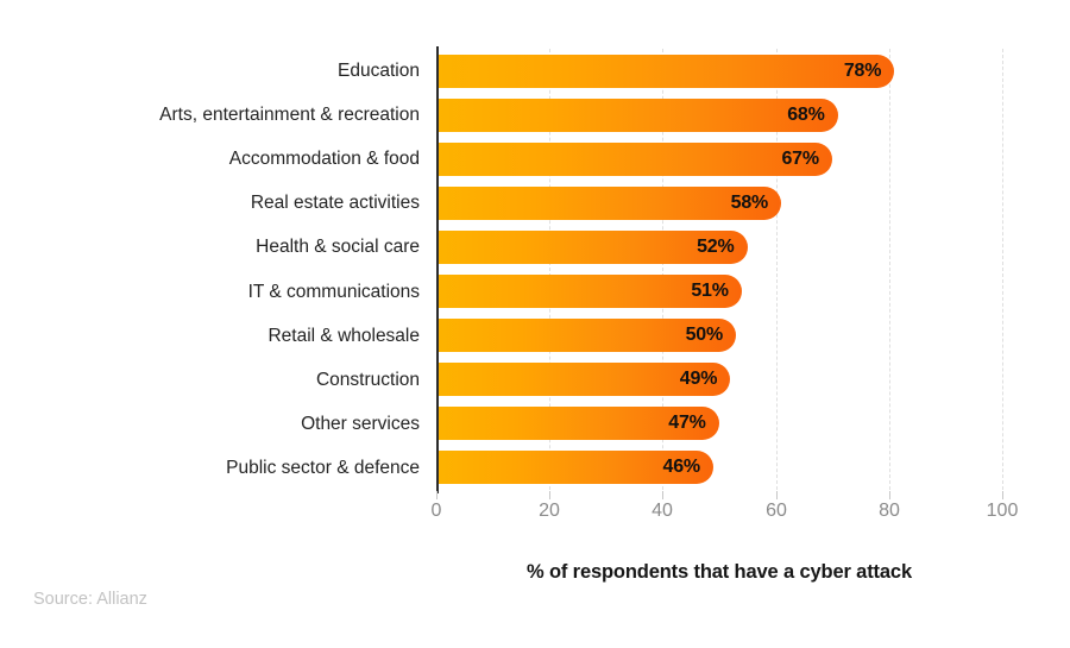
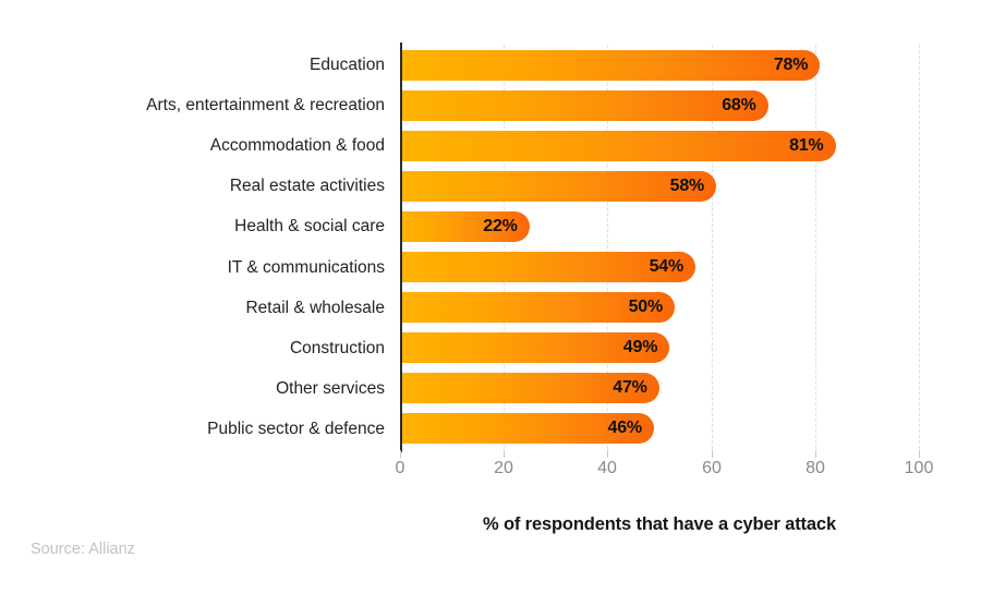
Accommodation & food: 67% -> 81%
Health & social care: 52% -> 22%
IT & communications: 51% -> 54%
